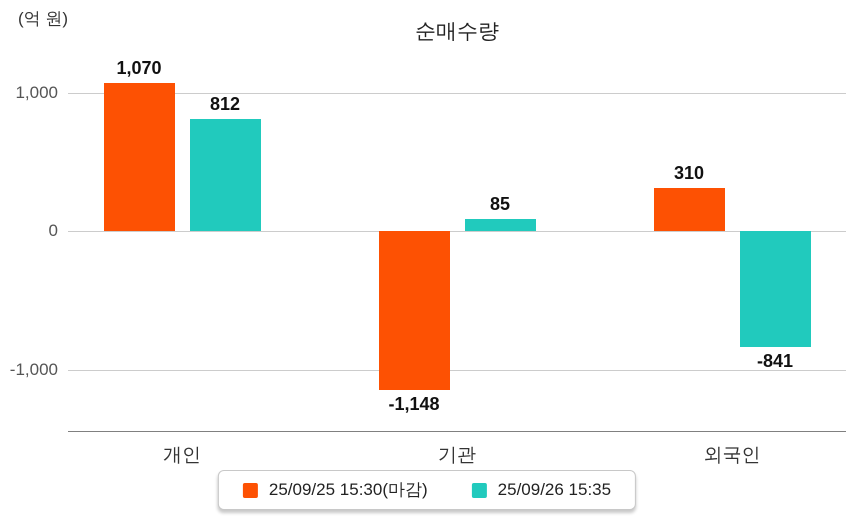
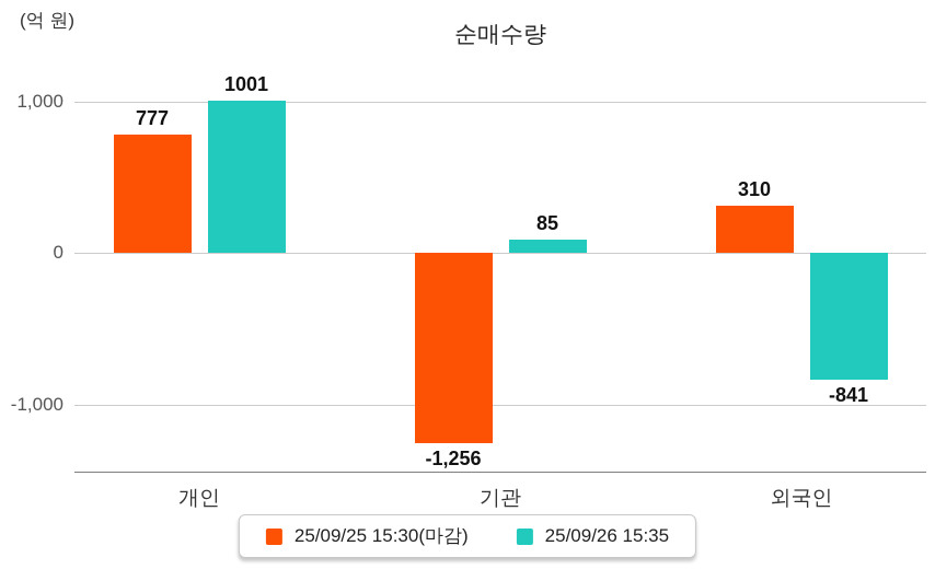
25/09/25 15:30(마감)/개인: 1,070 -> 777
25/09/26 15:35/개인: 812 -> 1001
25/09/25 15:30(마감)/기관: -1,148 -> -1,256
